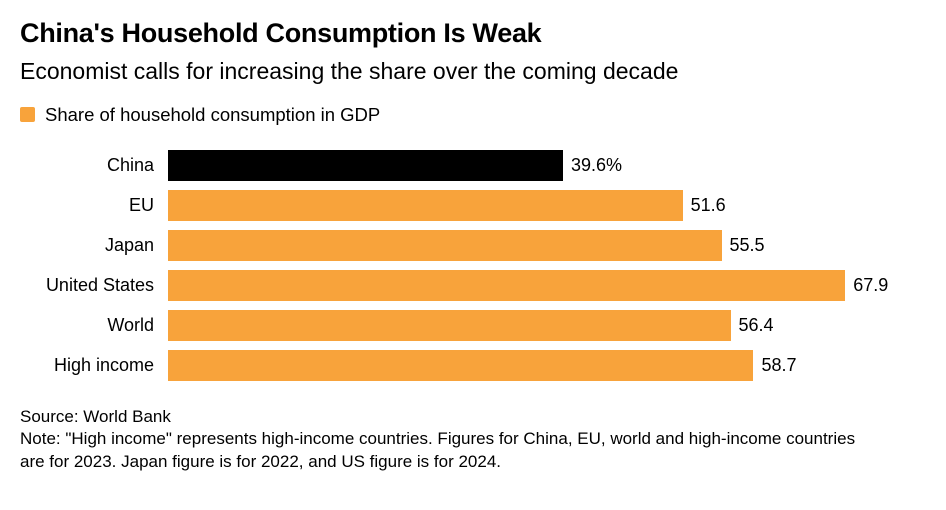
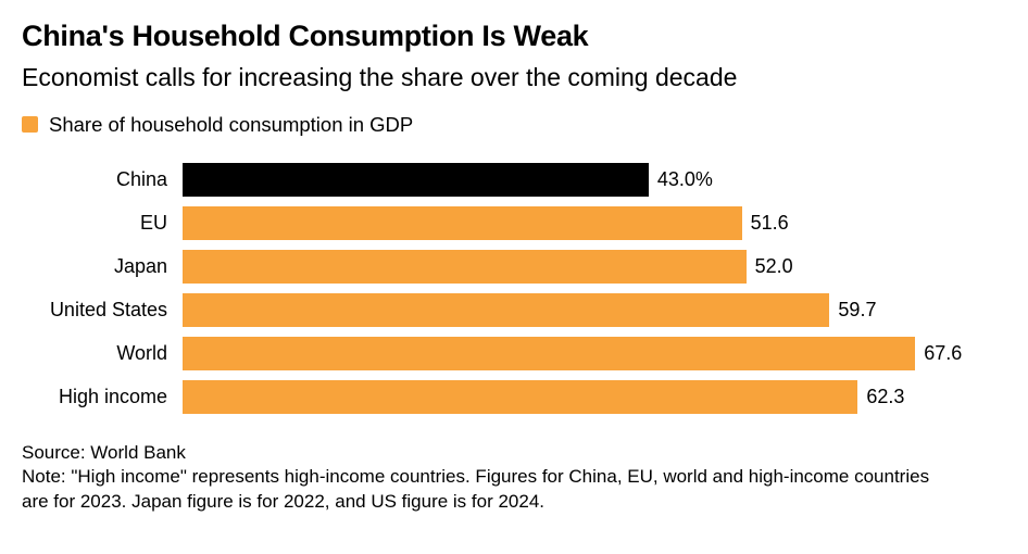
China: 39.6% -> 43.0%
Japan: 55.5 -> 52.0
United States: 67.9 -> 59.7
World: 56.4 -> 67.6
High income: 58.7 -> 62.3
